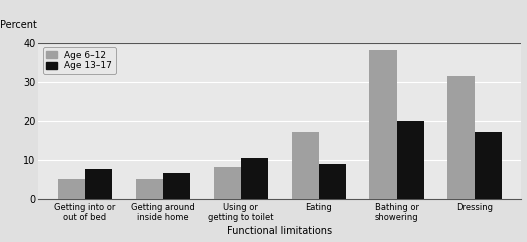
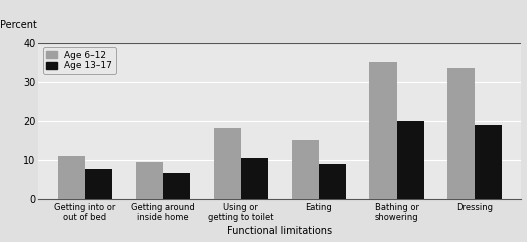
Age 6–12/Getting into or out of bed: 5.0 -> 11.0
Age 6–12/Getting around inside home: 5.0 -> 9.5
Age 6–12/Using or getting to toilet: 8.0 -> 18.0
Age 6–12/Eating: 17.0 -> 15.0
Age 6–12/Bathing or showering: 38.0 -> 35.0
Age 6–12/Dressing: 31.5 -> 33.5
Age 13–17/Dressing: 17.0 -> 19.0
